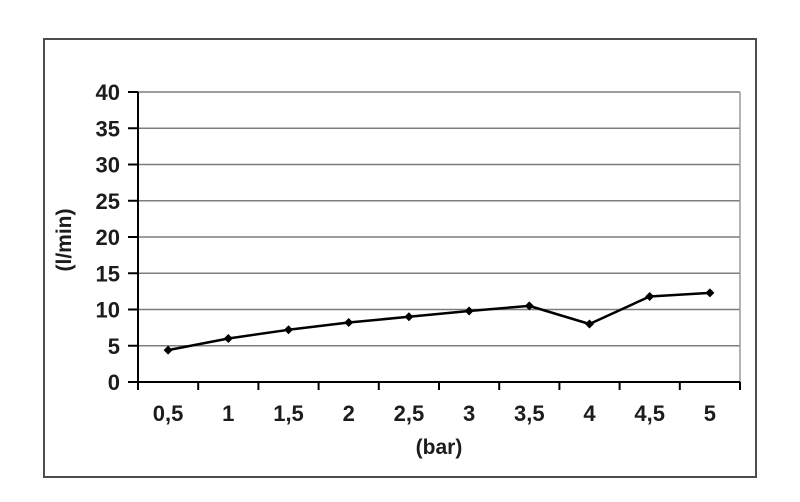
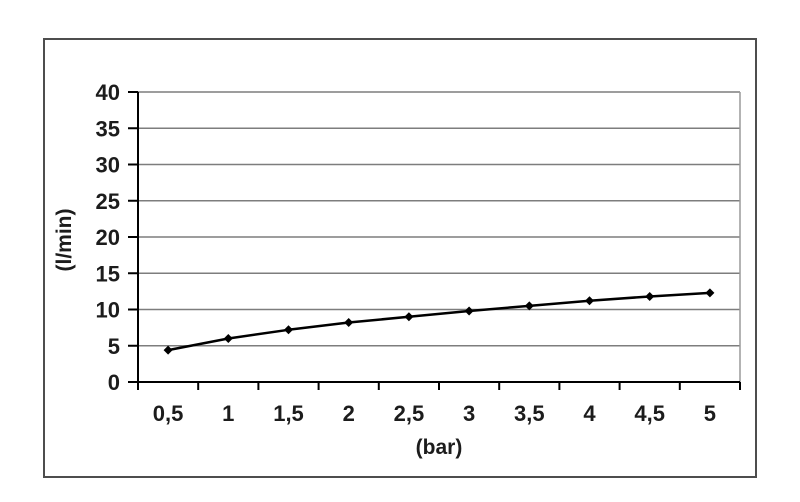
4: 8 -> 11
